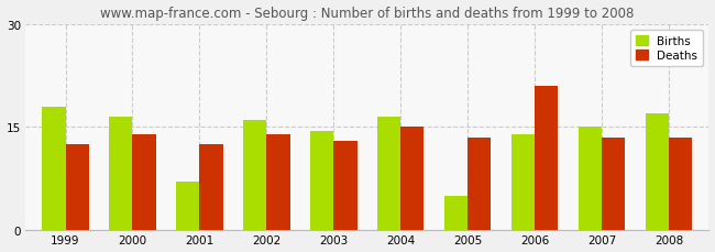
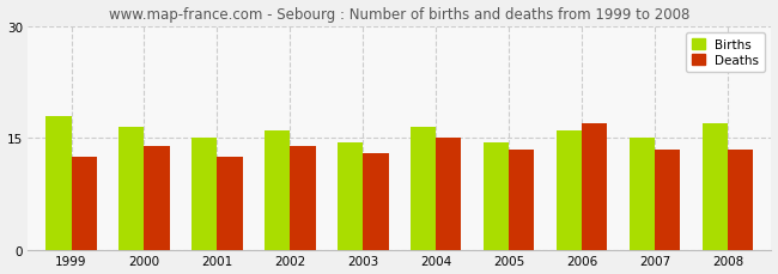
Births/2001: 7.0 -> 15.0
Births/2005: 5.0 -> 14.5
Births/2006: 14.0 -> 16.0
Deaths/2006: 21.0 -> 17.0
